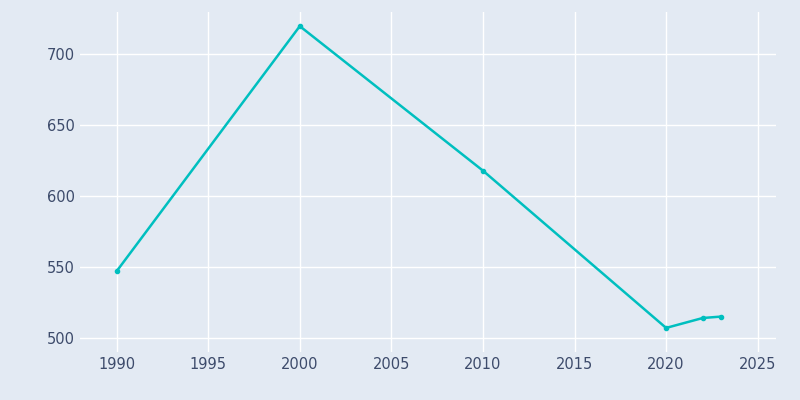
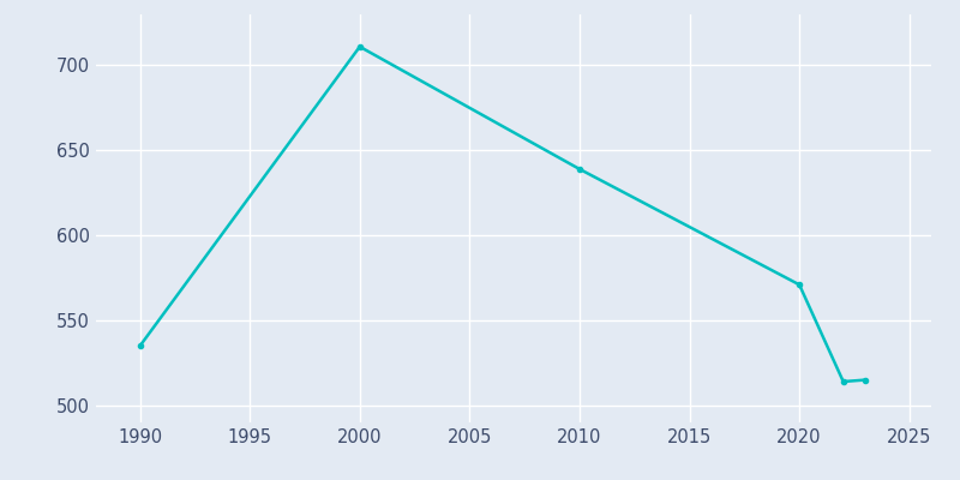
1990: 547 -> 535
2000: 720 -> 711
2010: 618 -> 639
2020: 507 -> 571
